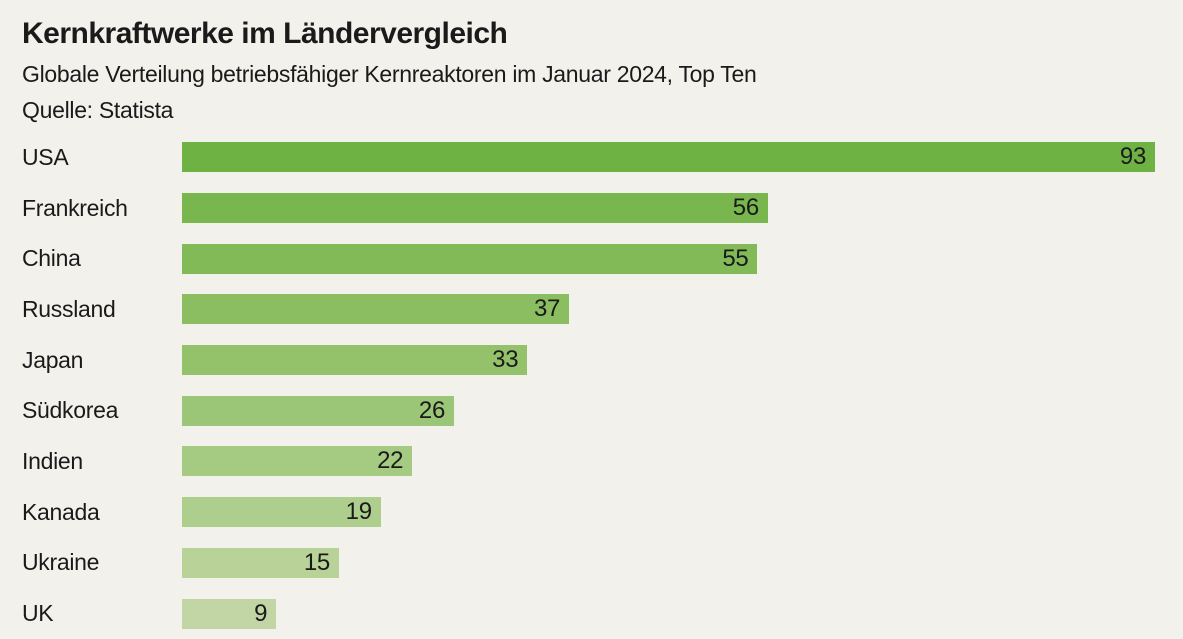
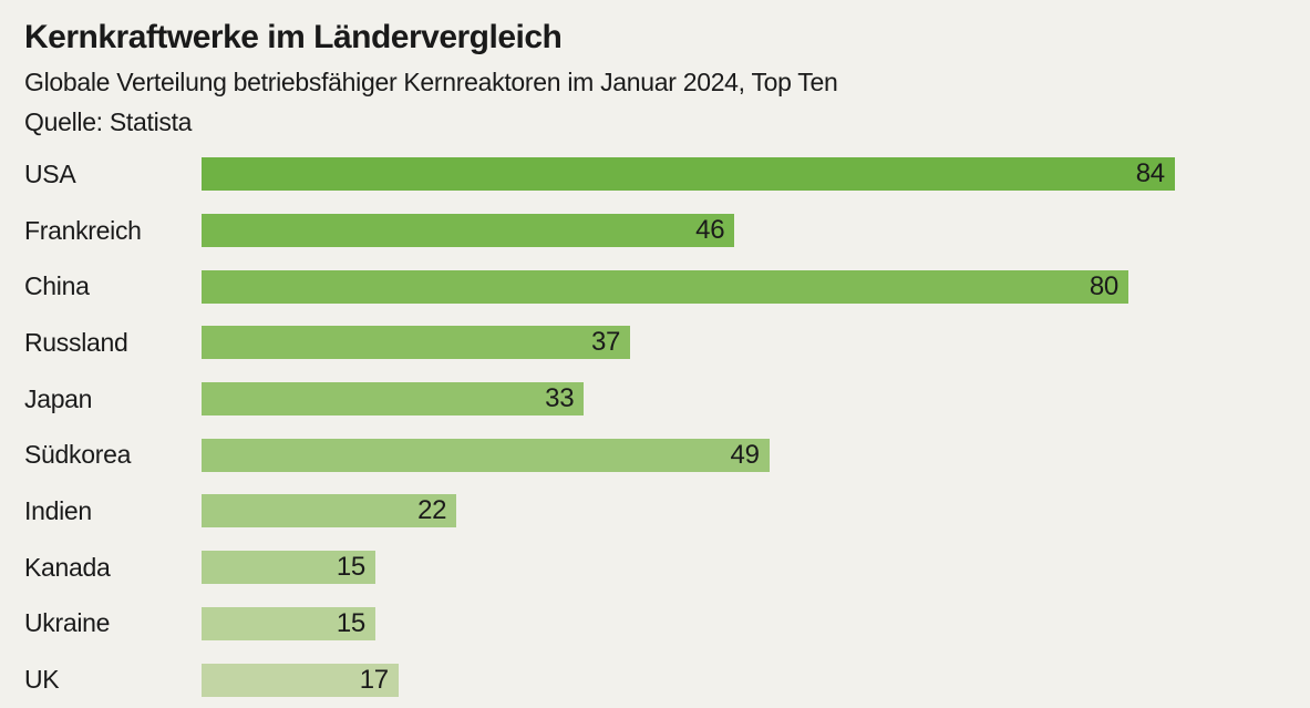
USA: 93 -> 84
Frankreich: 56 -> 46
China: 55 -> 80
Südkorea: 26 -> 49
Kanada: 19 -> 15
UK: 9 -> 17
